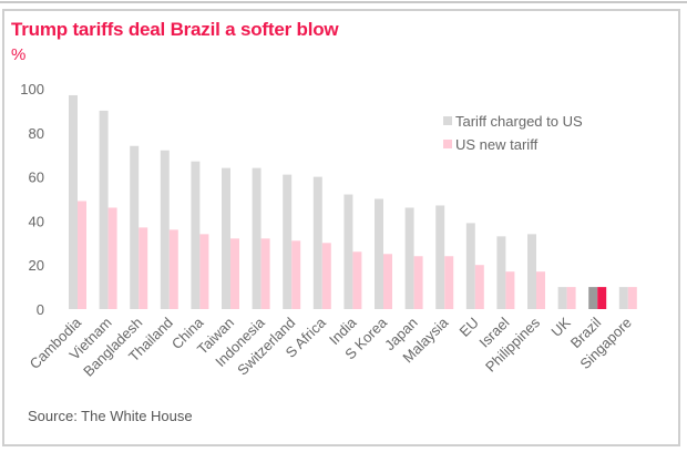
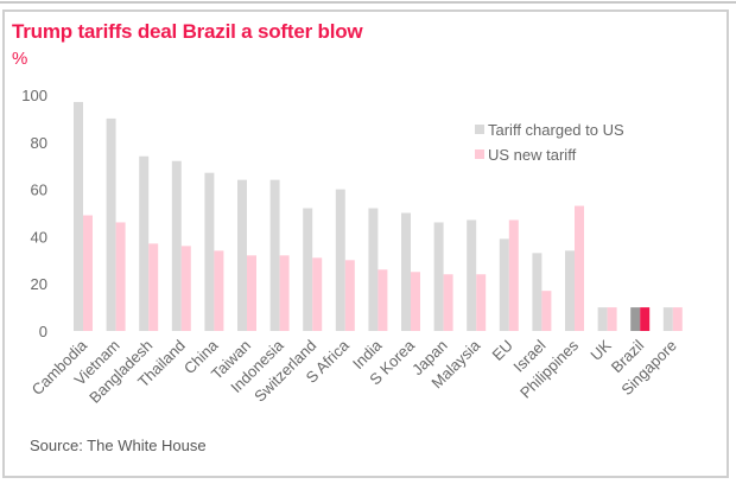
Tariff charged to US/Switzerland: 61 -> 52
US new tariff/EU: 20 -> 47
US new tariff/Philippines: 17 -> 53
